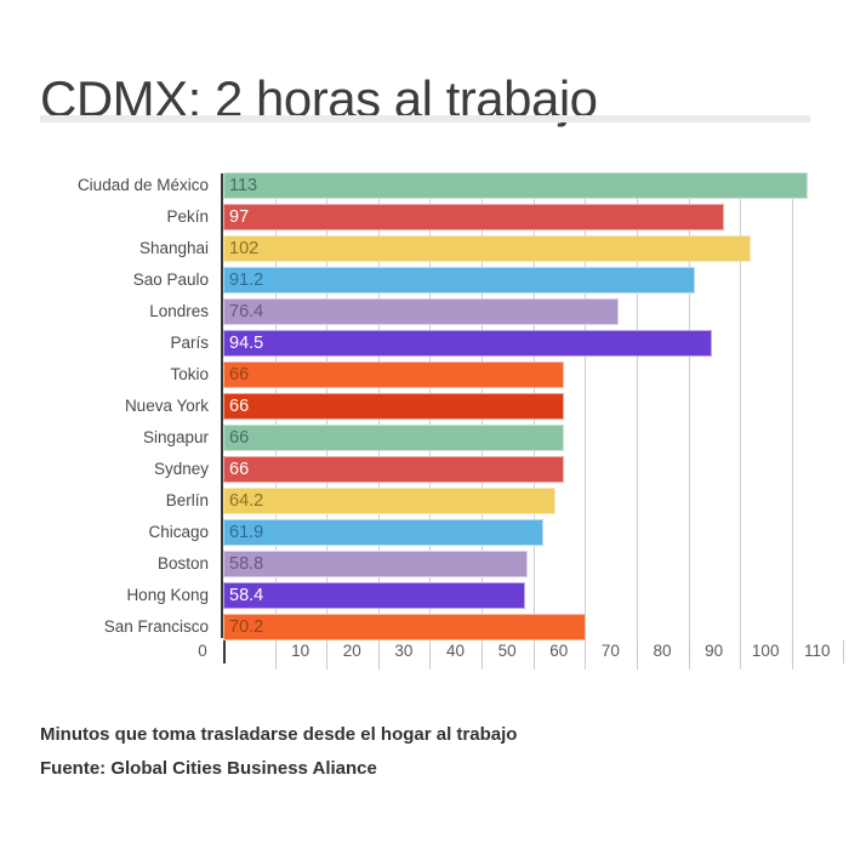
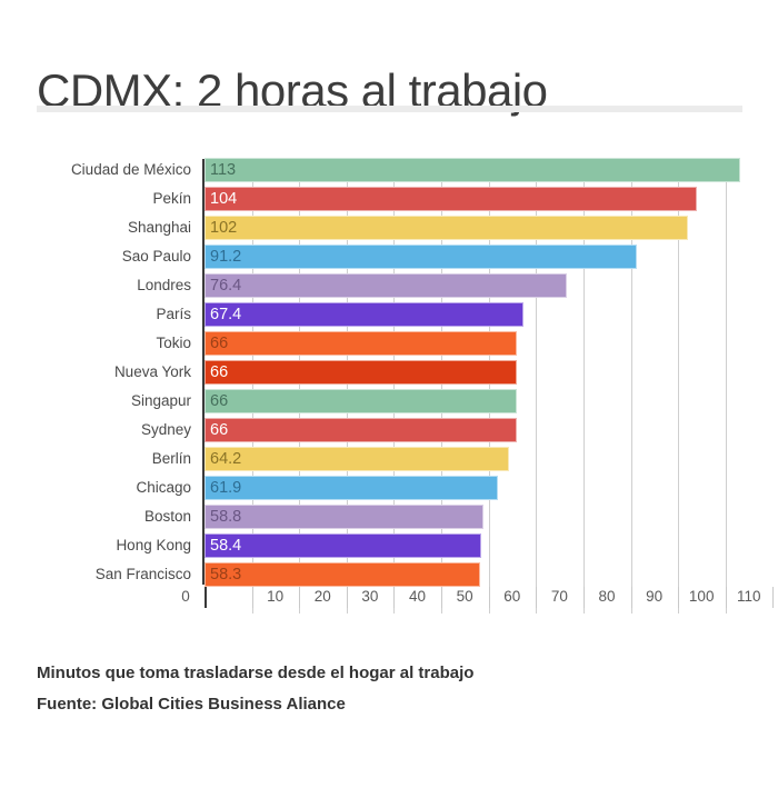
Pekín: 97 -> 104
París: 94.5 -> 67.4
San Francisco: 70.2 -> 58.3
